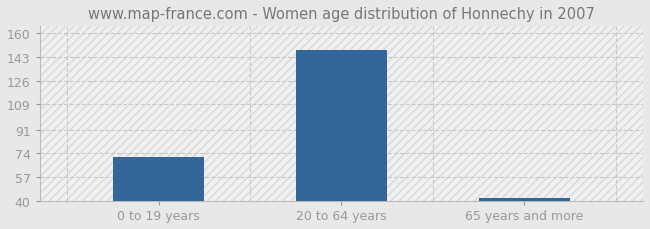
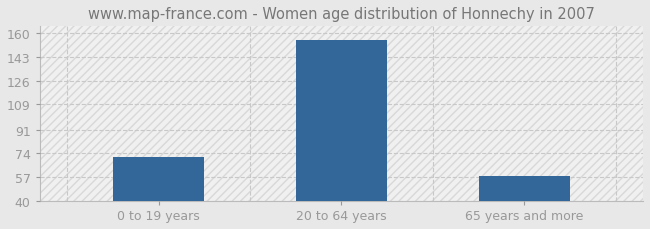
20 to 64 years: 148 -> 155
65 years and more: 42 -> 58
